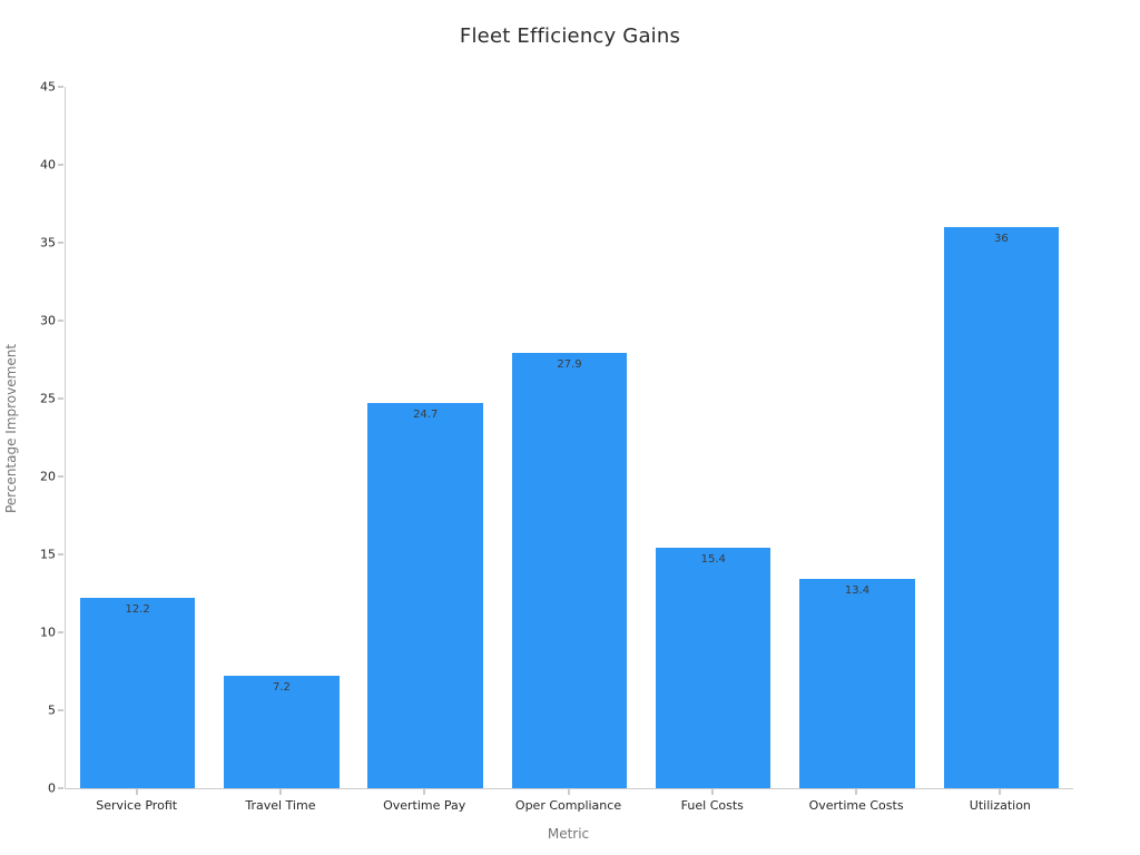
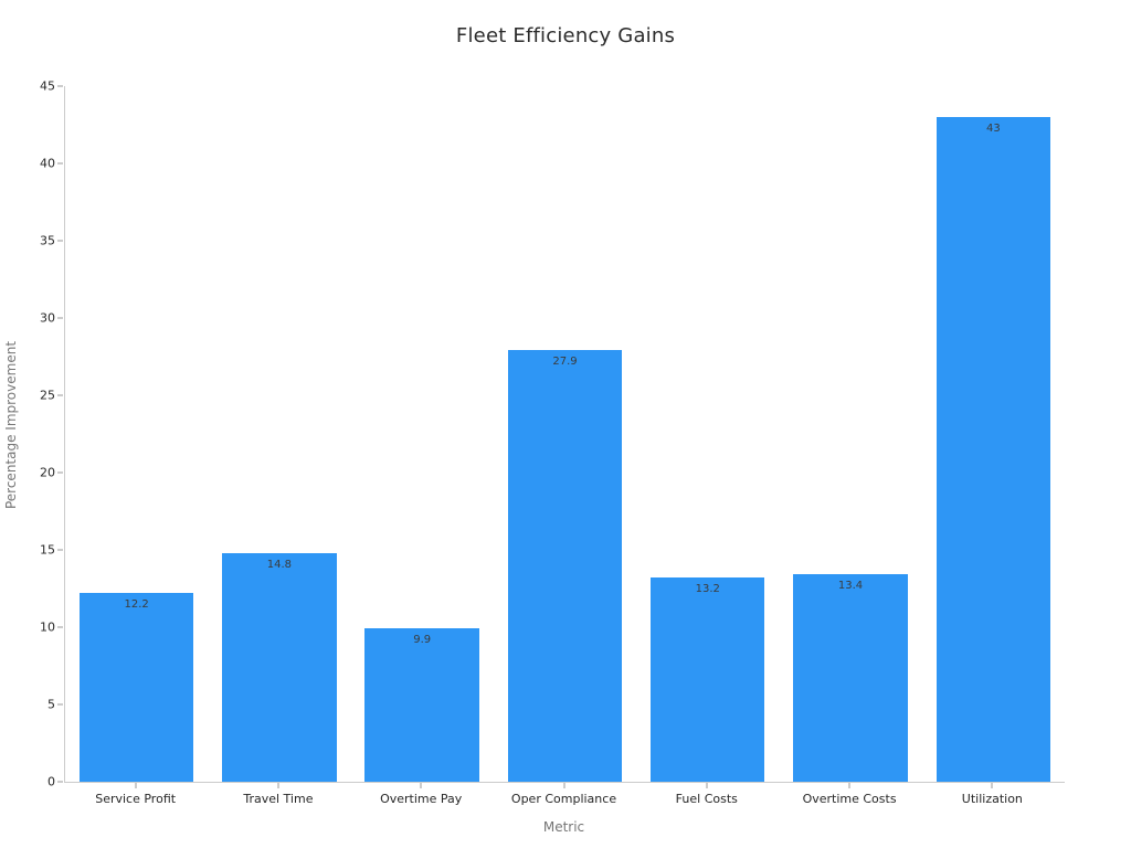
Travel Time: 7.2 -> 14.8
Overtime Pay: 24.7 -> 9.9
Fuel Costs: 15.4 -> 13.2
Utilization: 36 -> 43
